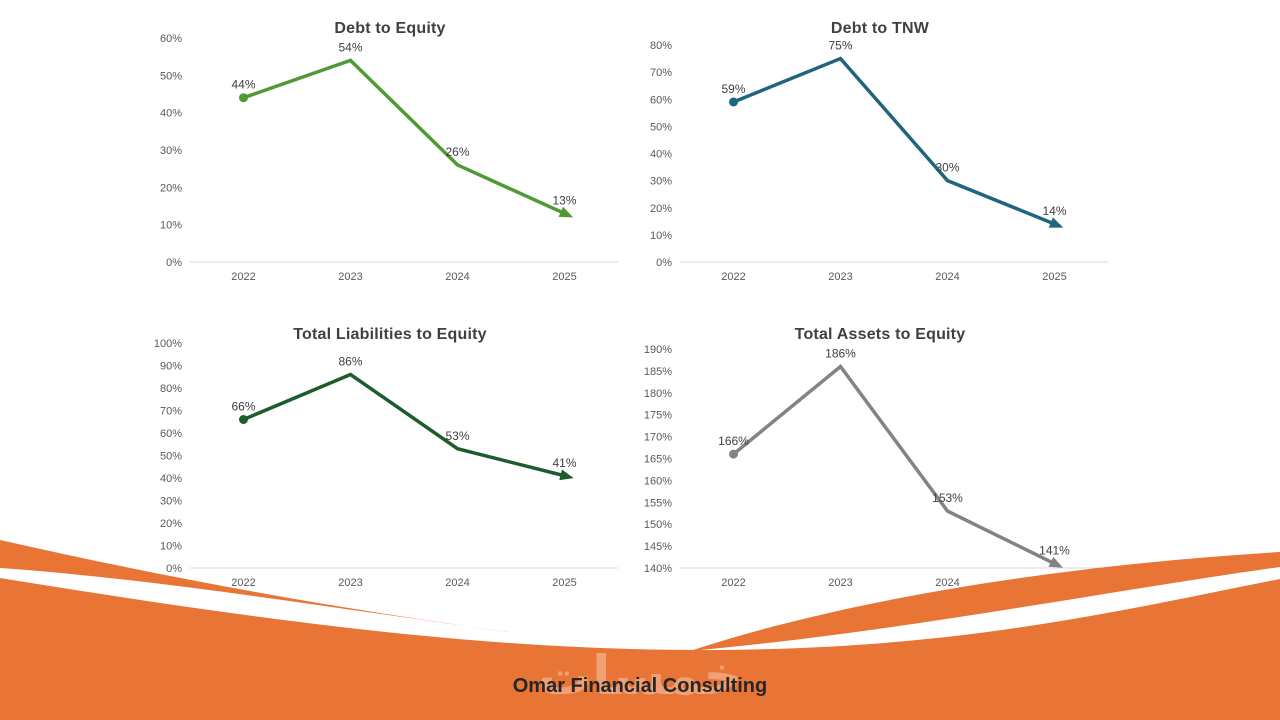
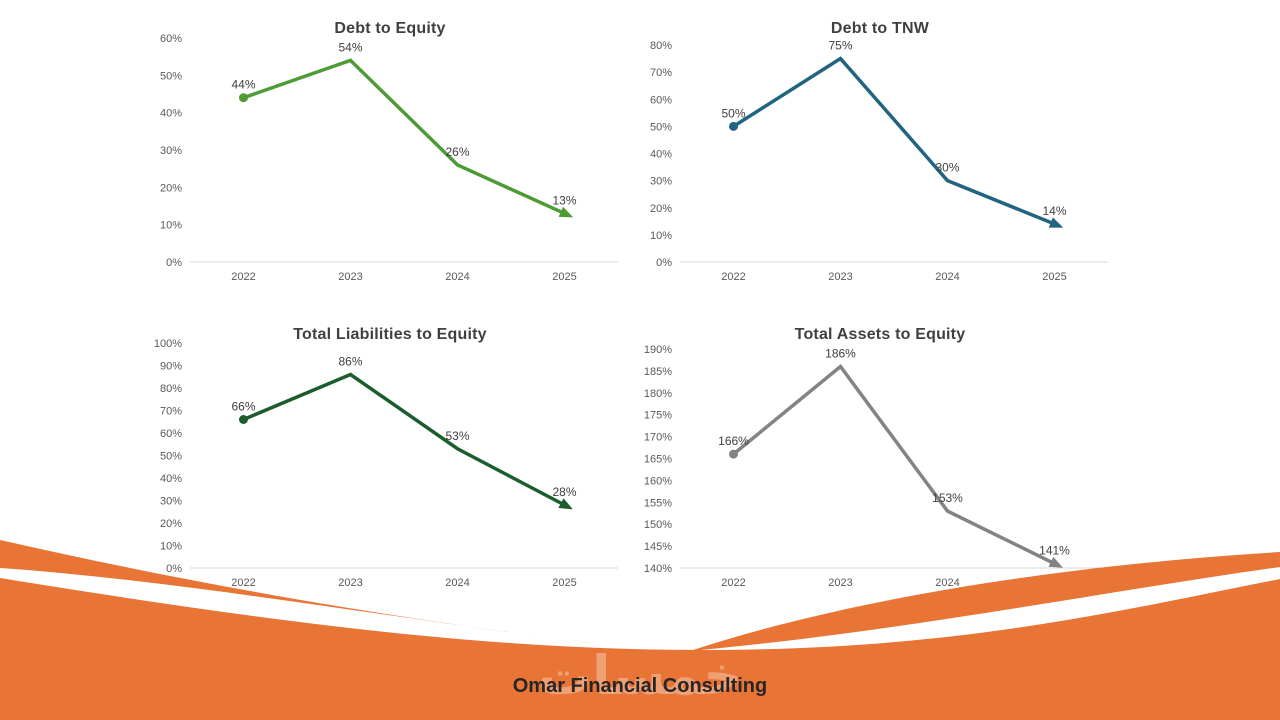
Debt to TNW/2022: 59% -> 50%
Total Liabilities to Equity/2025: 41% -> 28%
